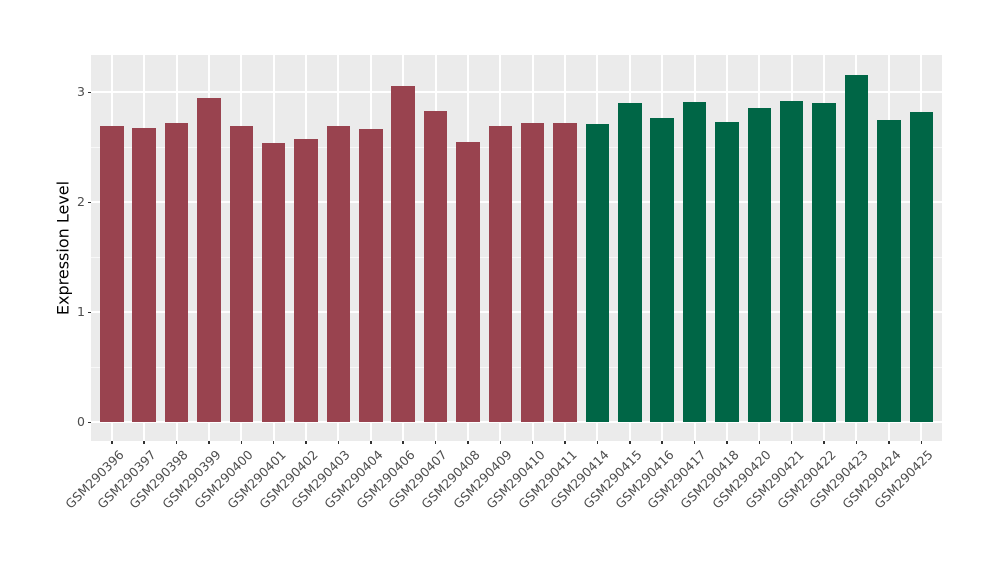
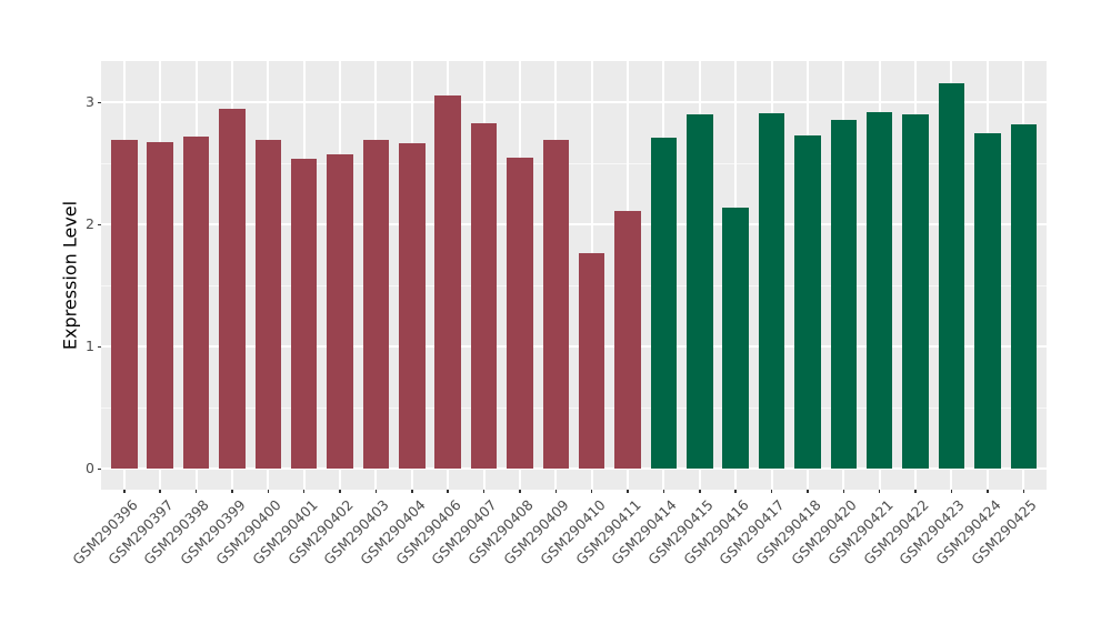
GSM290410: 2.72 -> 1.77
GSM290411: 2.72 -> 2.11
GSM290416: 2.77 -> 2.14
